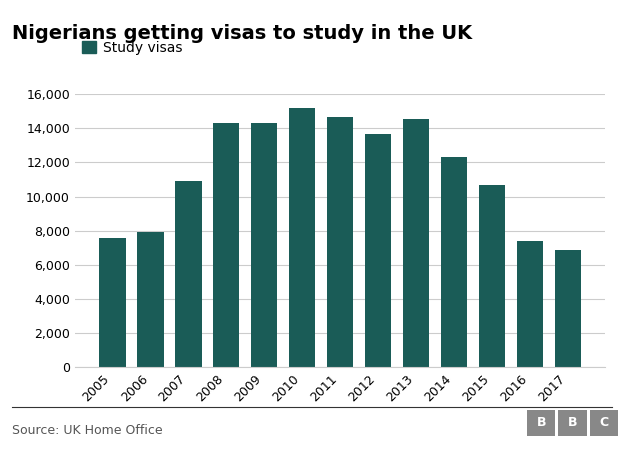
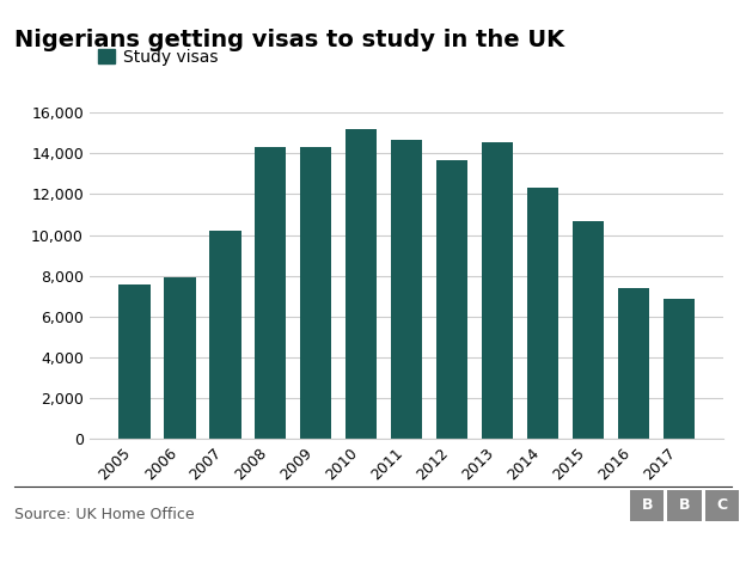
2007: 10,900 -> 10,200
